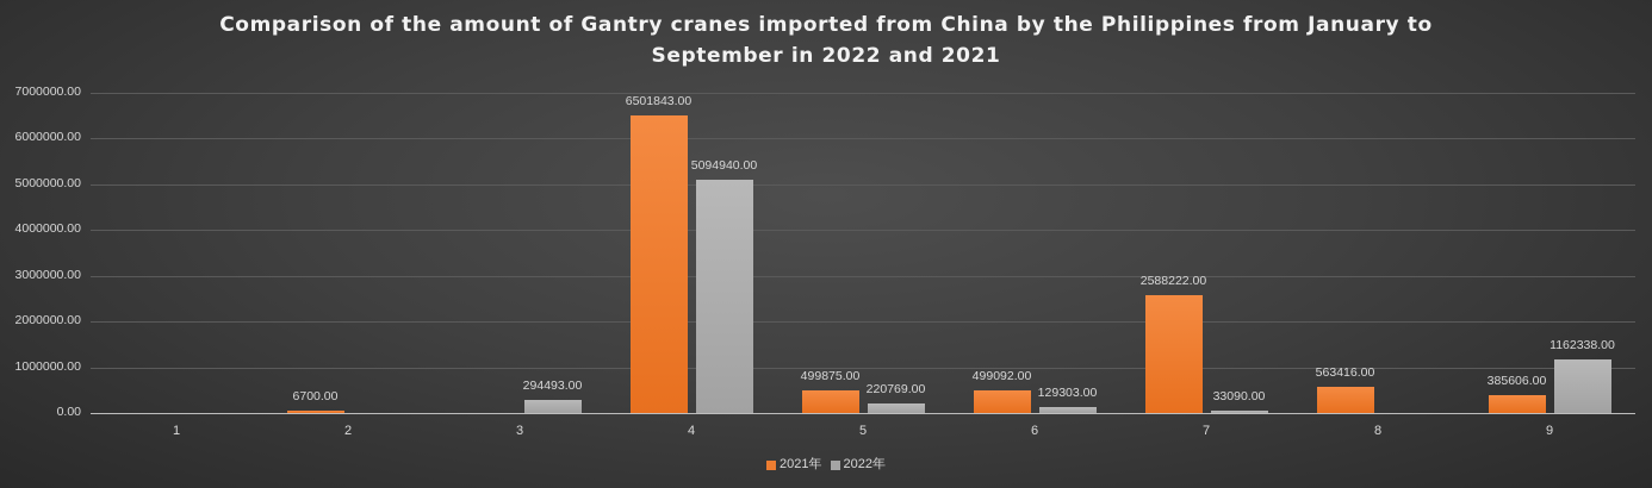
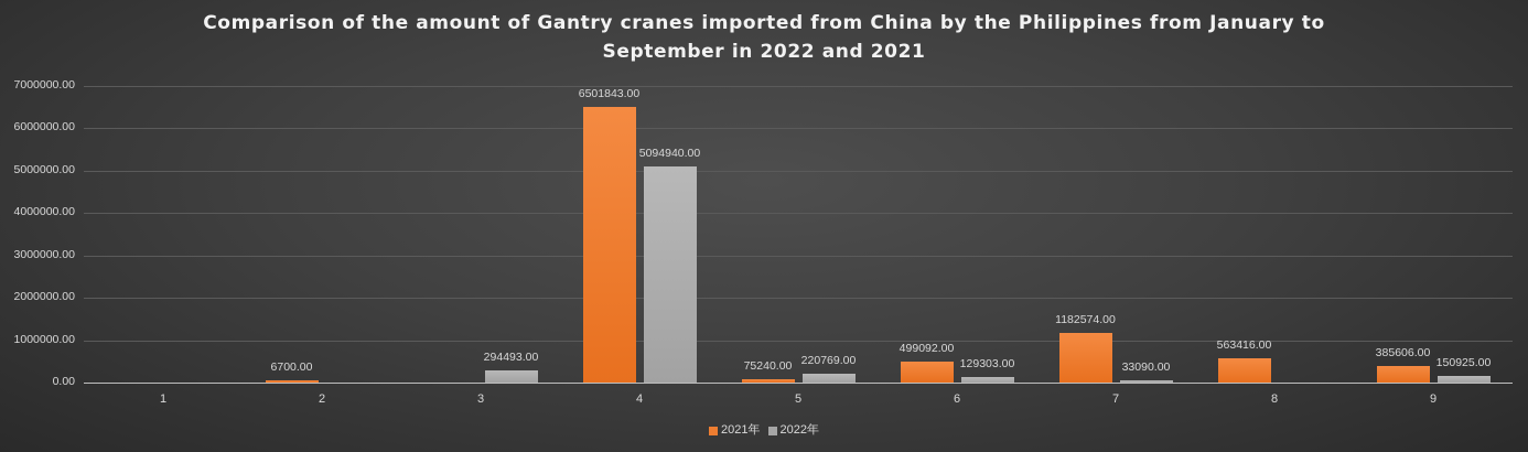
2021年/5: 499875.00 -> 75240.00
2021年/7: 2588222.00 -> 1182574.00
2022年/9: 1162338.00 -> 150925.00
